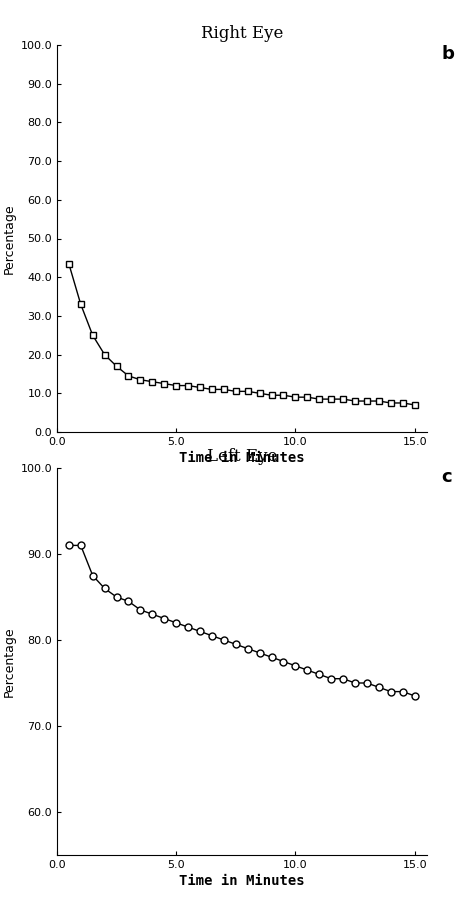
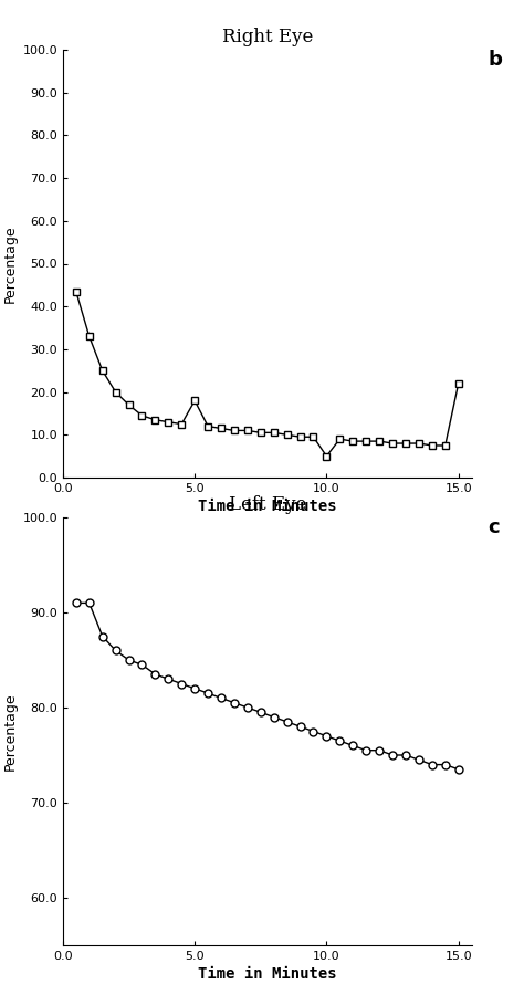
Right Eye/5.0: 12.0 -> 18.0
Right Eye/10.0: 9.0 -> 5.0
Right Eye/15.0: 7.0 -> 22.0
